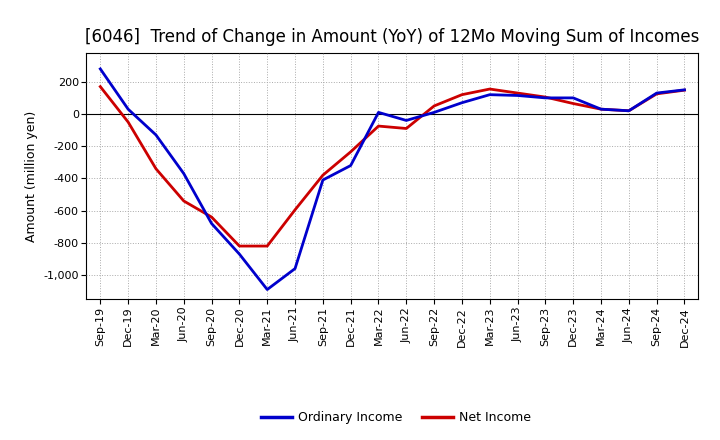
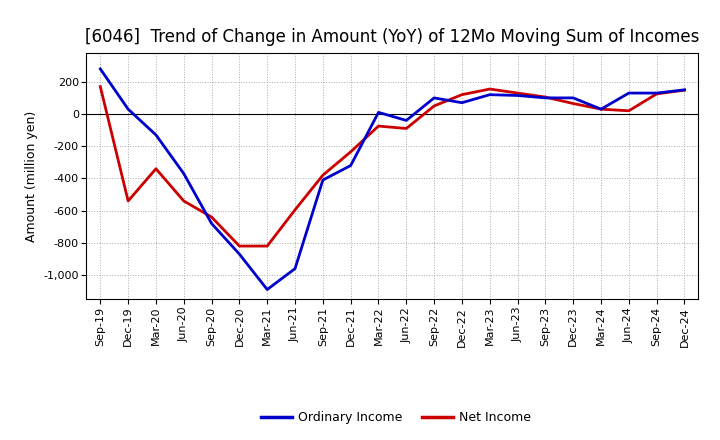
Net Income/Dec-19: -50 -> -540
Ordinary Income/Sep-22: 10 -> 100
Ordinary Income/Jun-24: 20 -> 130
